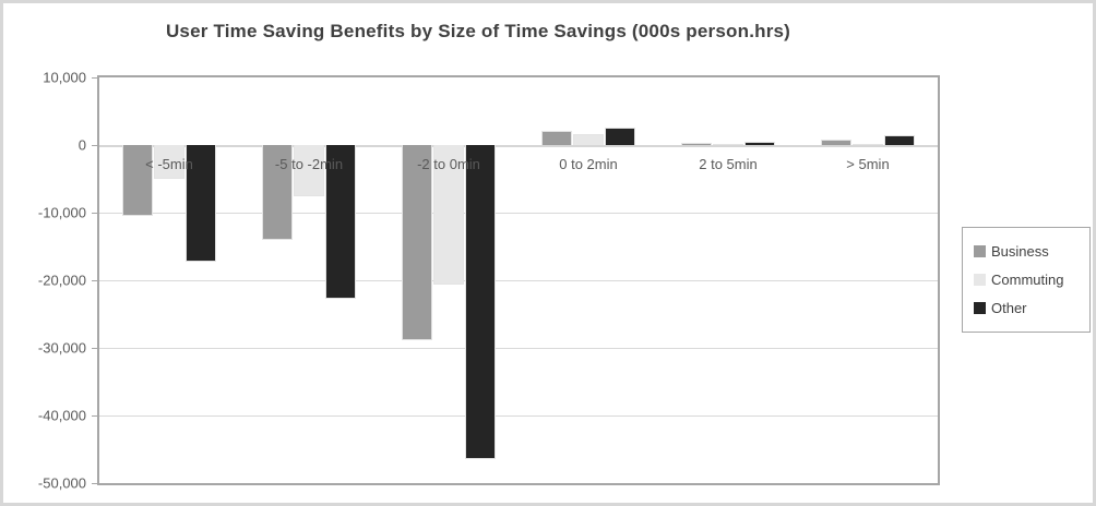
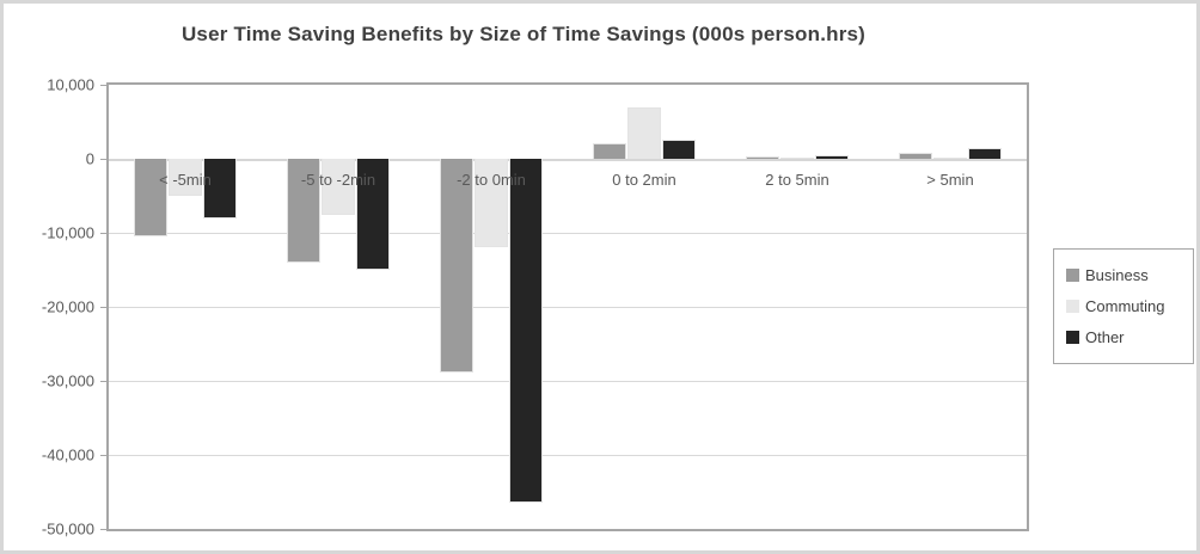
Other/< -5min: -17000 -> -8000
Other/-5 to -2min: -23000 -> -15000
Commuting/-2 to 0min: -21000 -> -12000
Commuting/0 to 2min: 2000 -> 7000
